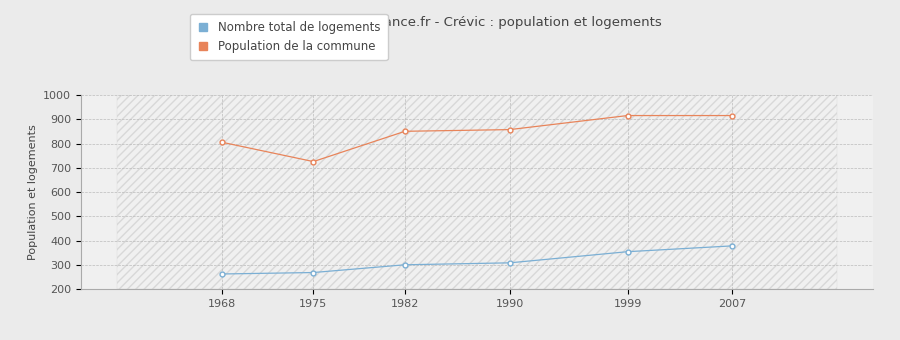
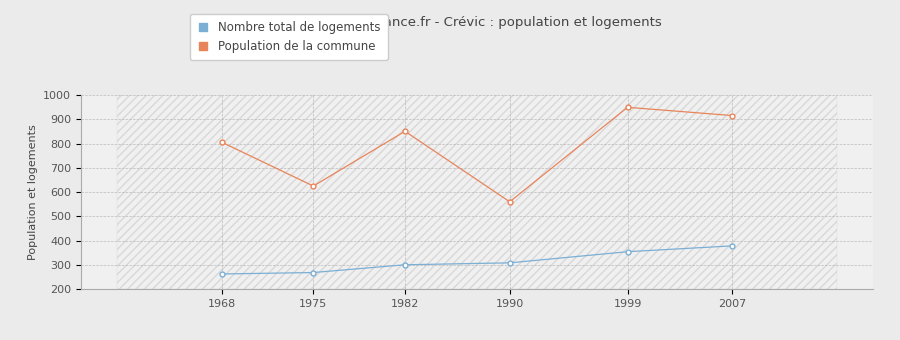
Population de la commune/1975: 726 -> 625
Population de la commune/1990: 858 -> 560
Population de la commune/1999: 916 -> 950
